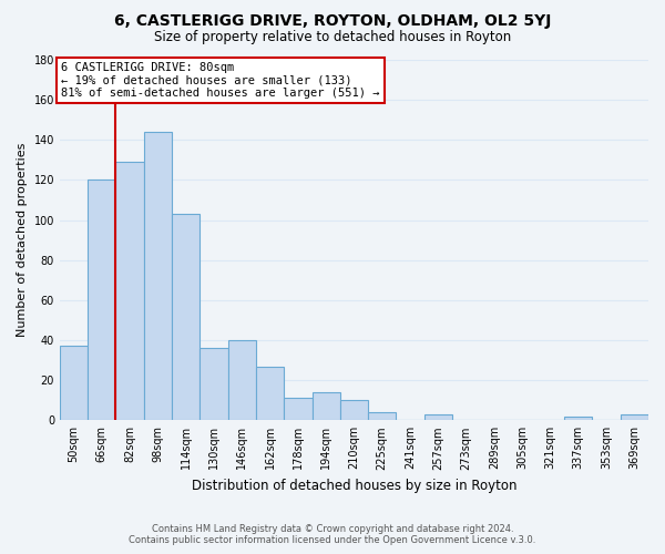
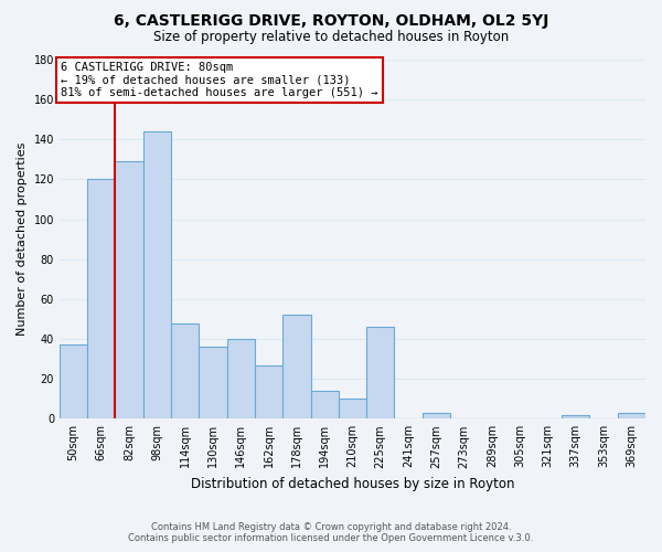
114sqm: 103 -> 48
178sqm: 11 -> 52
225sqm: 4 -> 46
